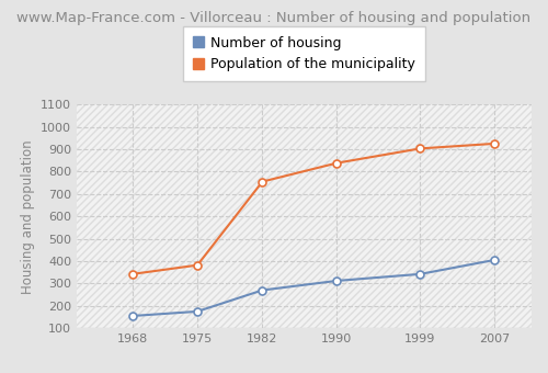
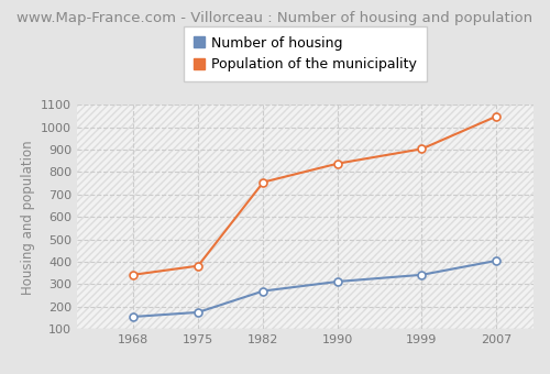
Population of the municipality/2007: 925 -> 1048
